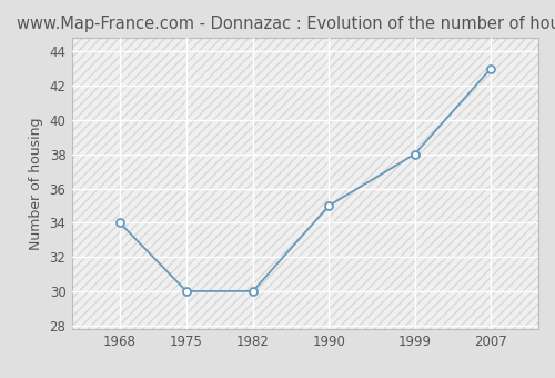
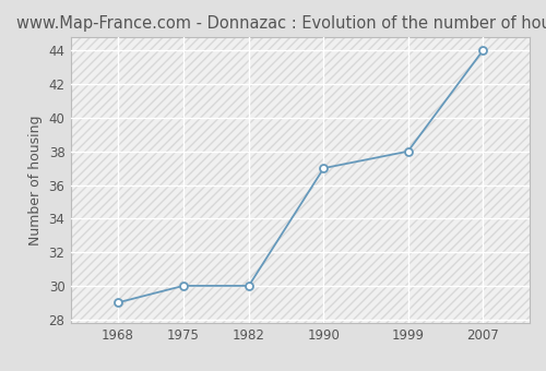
1968: 34 -> 29
1990: 35 -> 37
2007: 43 -> 44
